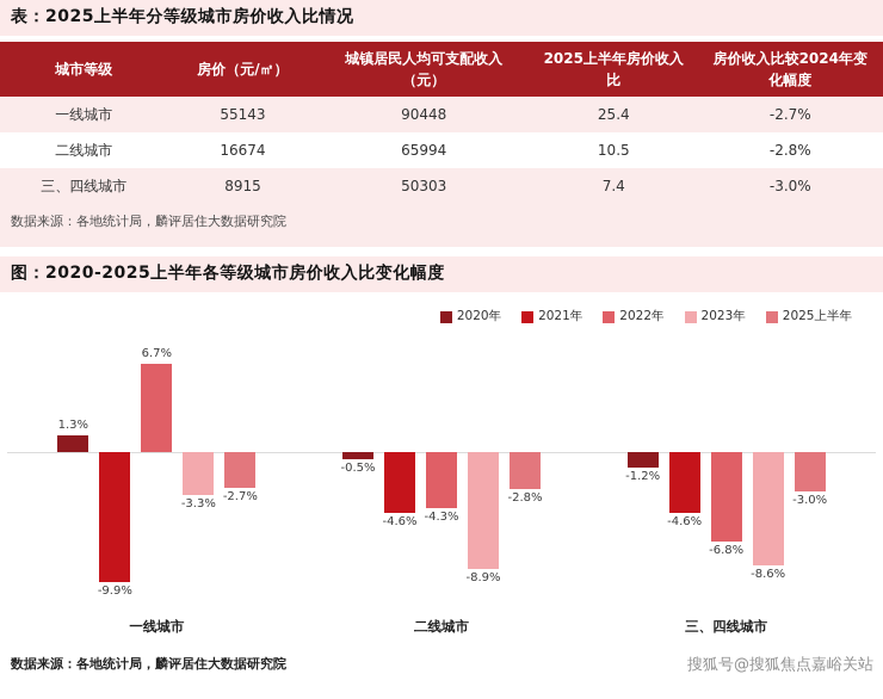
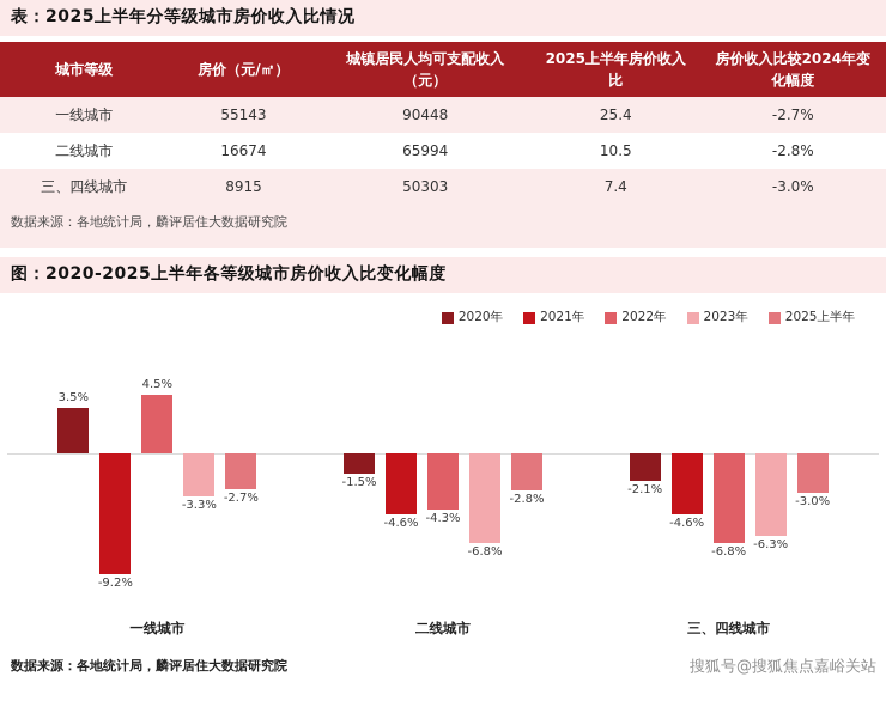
图：2020-2025上半年各等级城市房价收入比变化幅度/2020年/一线城市: 1.3% -> 3.5%
图：2020-2025上半年各等级城市房价收入比变化幅度/2021年/一线城市: -9.9% -> -9.2%
图：2020-2025上半年各等级城市房价收入比变化幅度/2022年/一线城市: 6.7% -> 4.5%
图：2020-2025上半年各等级城市房价收入比变化幅度/2020年/二线城市: -0.5% -> -1.5%
图：2020-2025上半年各等级城市房价收入比变化幅度/2023年/二线城市: -8.9% -> -6.8%
图：2020-2025上半年各等级城市房价收入比变化幅度/2020年/三、四线城市: -1.2% -> -2.1%
图：2020-2025上半年各等级城市房价收入比变化幅度/2023年/三、四线城市: -8.6% -> -6.3%
